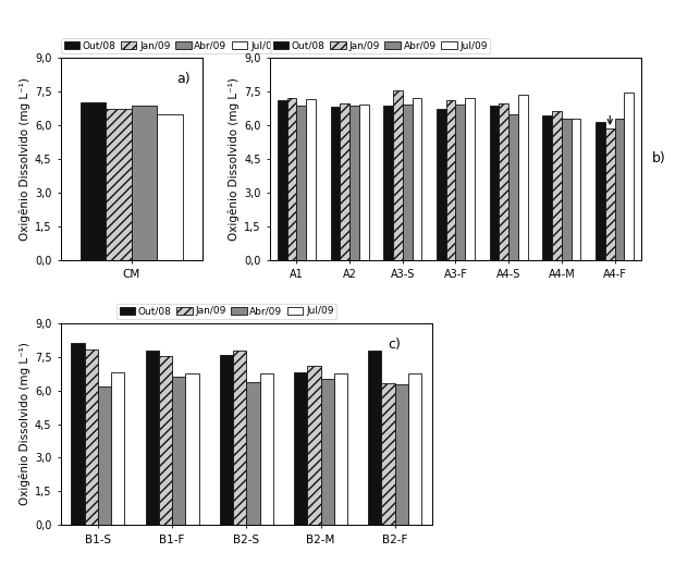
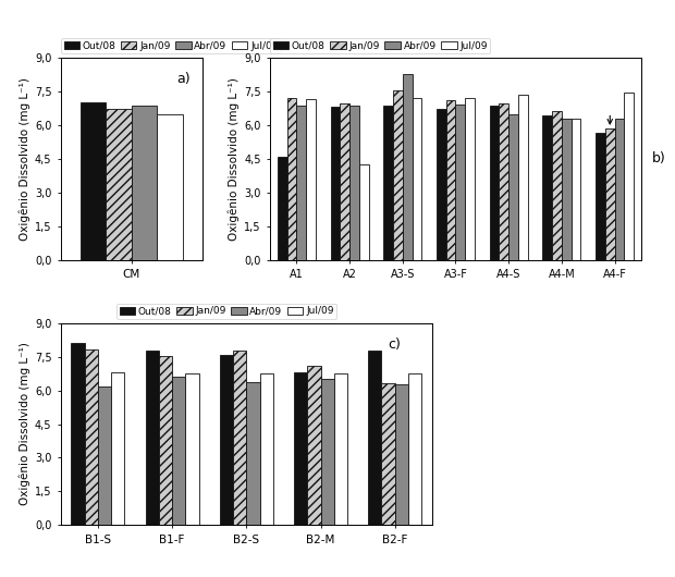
Out/08/A1: 7,10 -> 4,60
Jul/09/A2: 6,90 -> 4,25
Abr/09/A3-S: 6,90 -> 8,25
Out/08/A4-F: 6,15 -> 5,65
